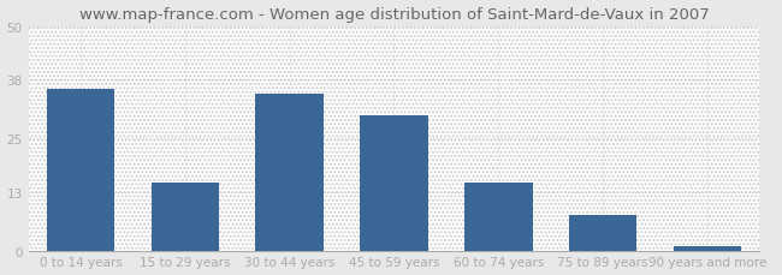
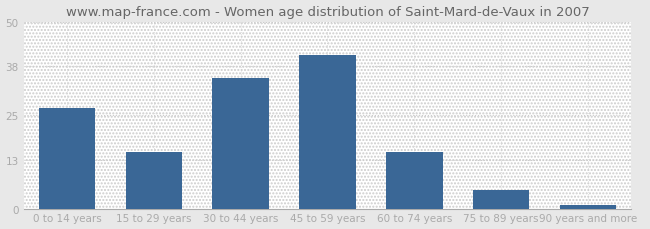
0 to 14 years: 36 -> 27
45 to 59 years: 30 -> 41
75 to 89 years: 8 -> 5
